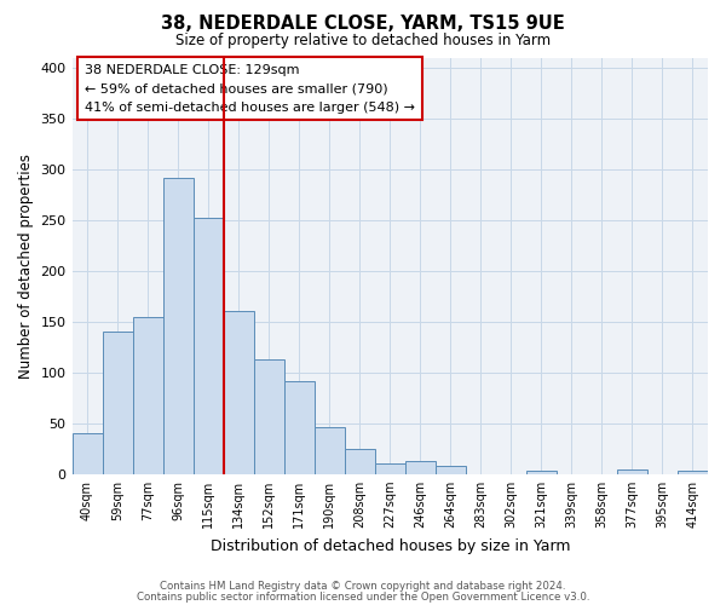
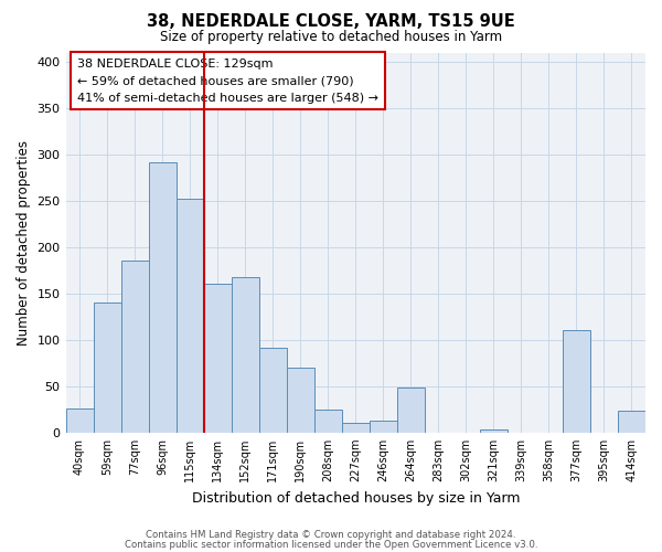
40sqm: 40 -> 26
77sqm: 155 -> 186
152sqm: 113 -> 168
190sqm: 46 -> 70
264sqm: 8 -> 48
377sqm: 4 -> 110
414sqm: 3 -> 24
